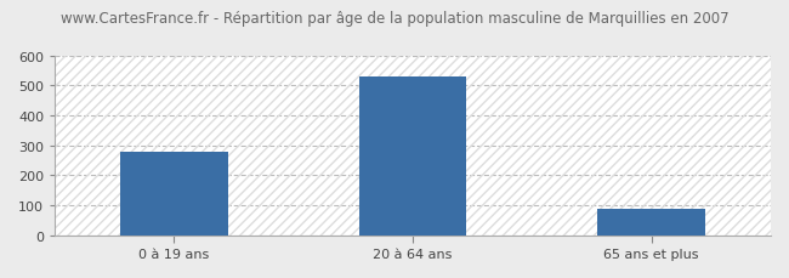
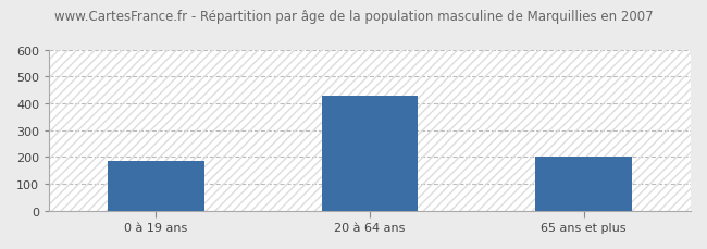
0 à 19 ans: 280 -> 185
20 à 64 ans: 528 -> 430
65 ans et plus: 87 -> 200
